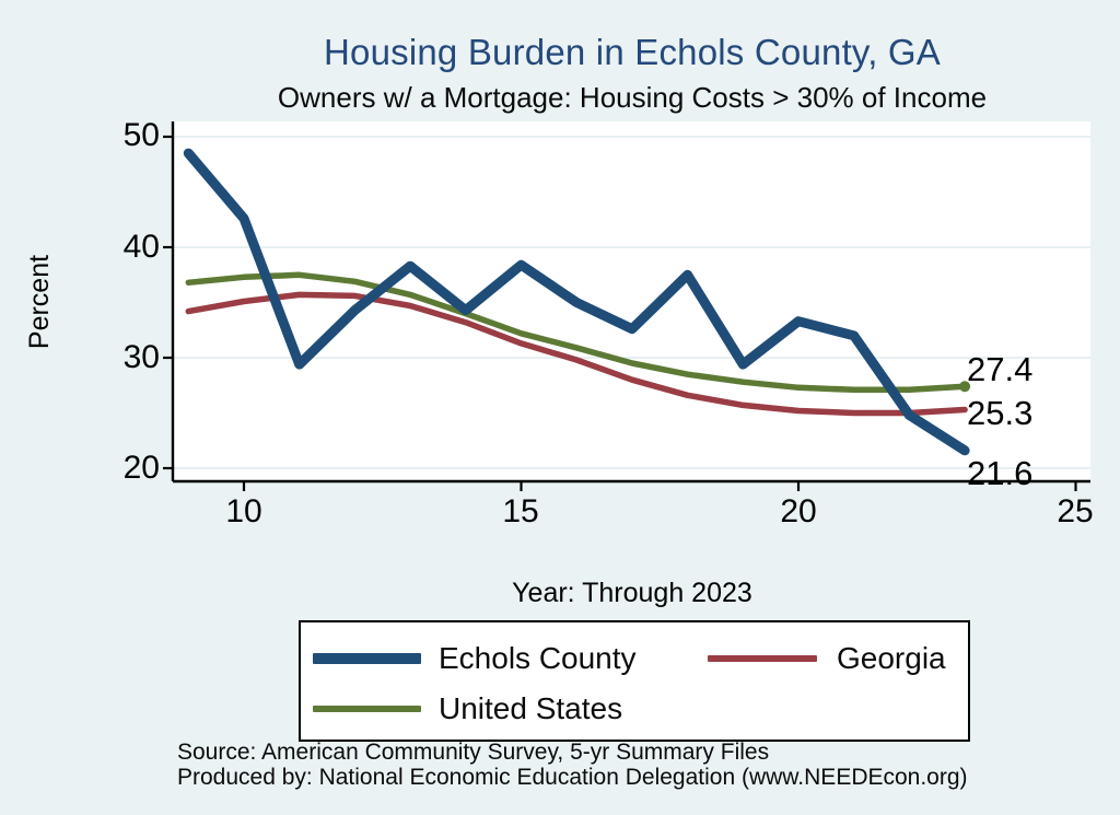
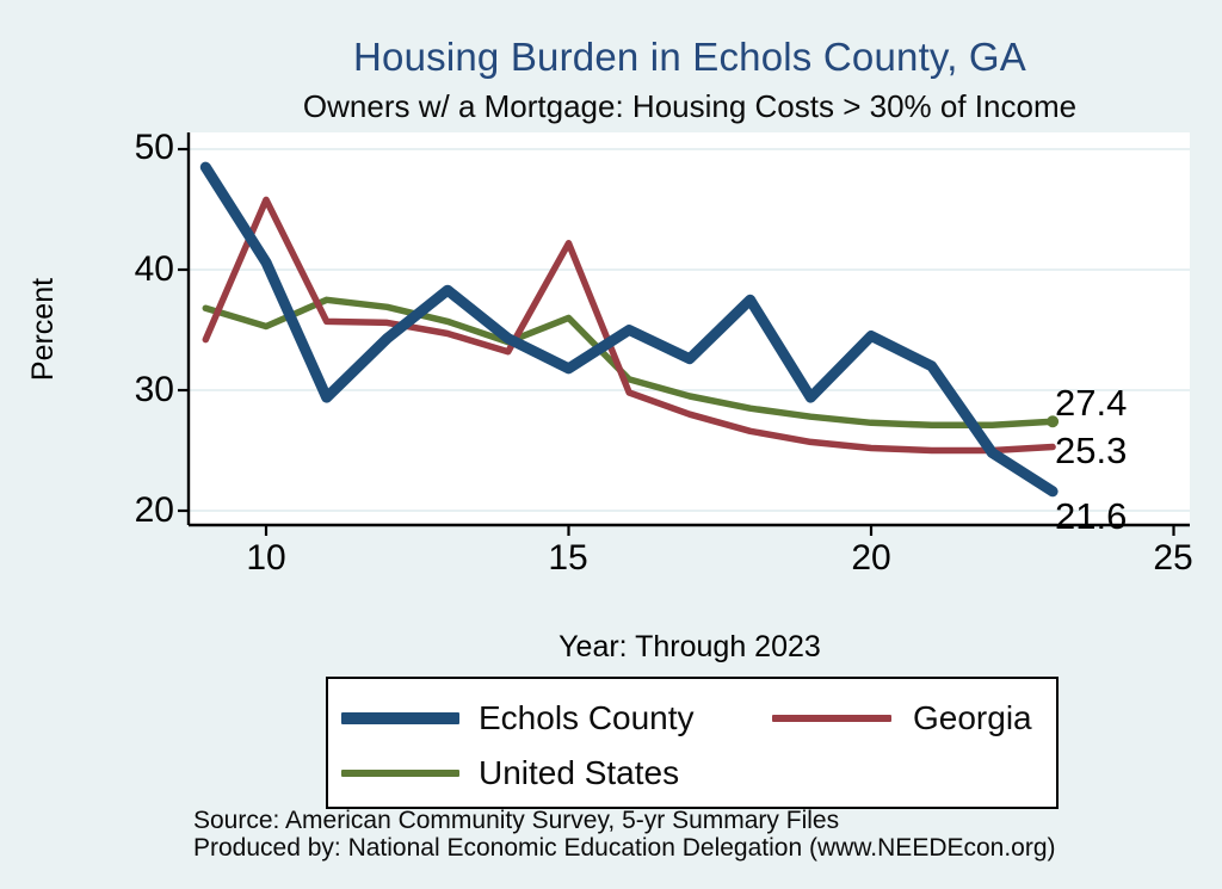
Echols County/10: 42.6 -> 40.6
Georgia/10: 35.1 -> 45.8
United States/10: 37.3 -> 35.3
Echols County/15: 38.4 -> 31.8
Georgia/15: 31.3 -> 42.2
United States/15: 32.2 -> 36.0
Echols County/20: 33.3 -> 34.5
